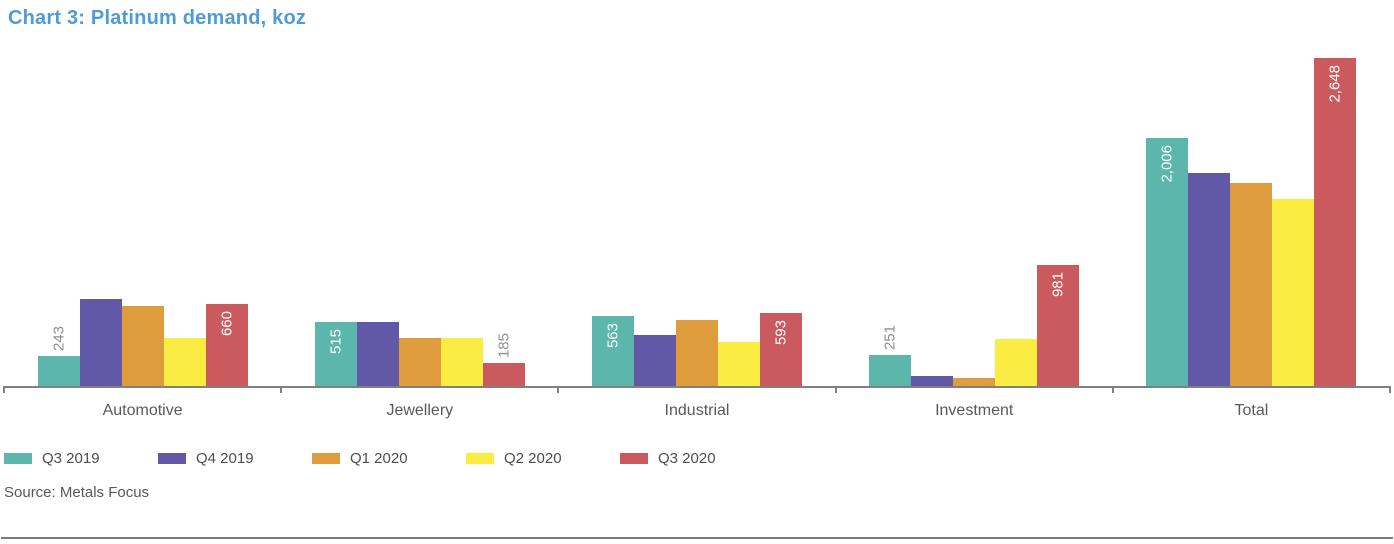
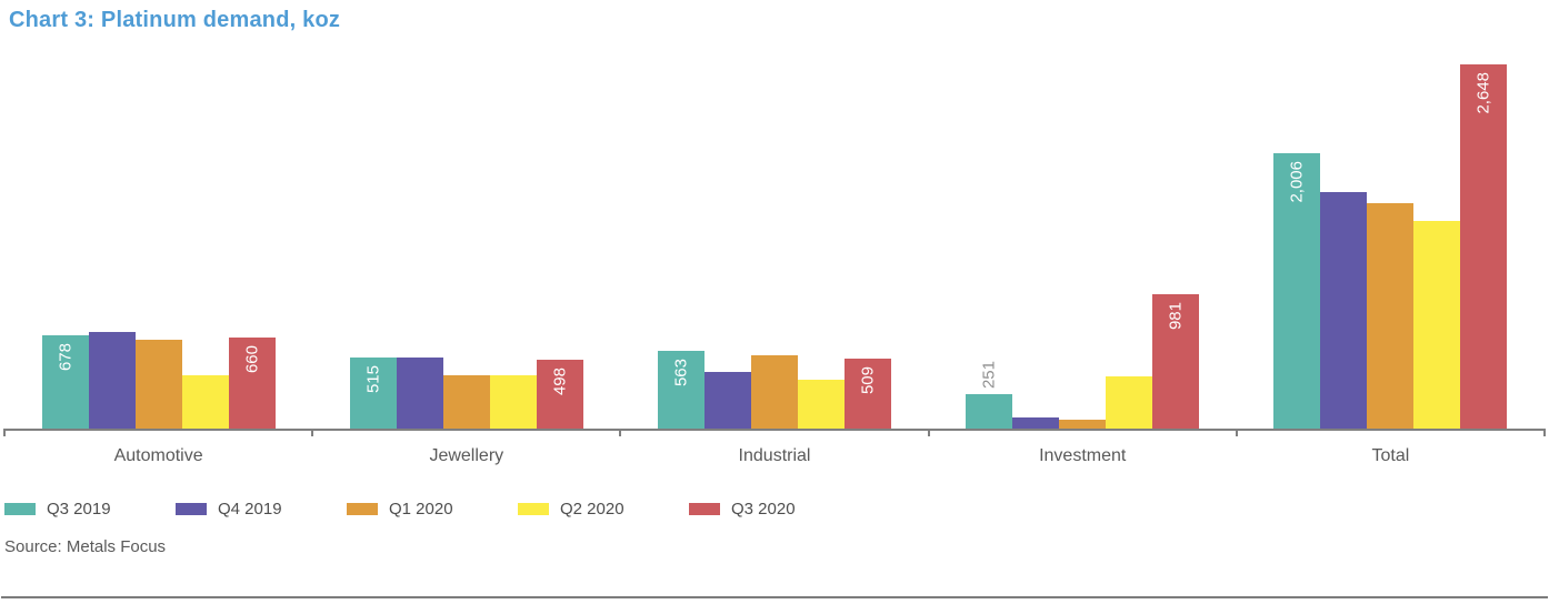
Q3 2019/Automotive: 243 -> 678
Q3 2020/Jewellery: 185 -> 498
Q3 2020/Industrial: 593 -> 509
